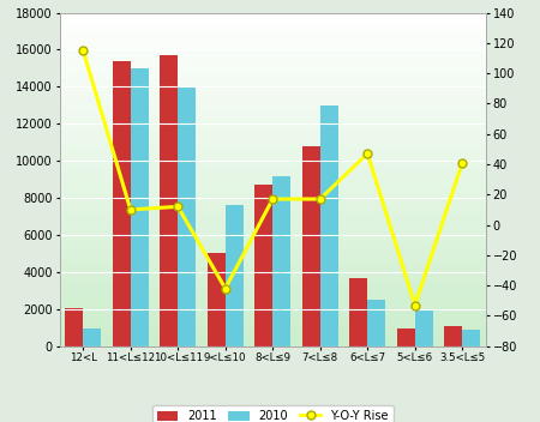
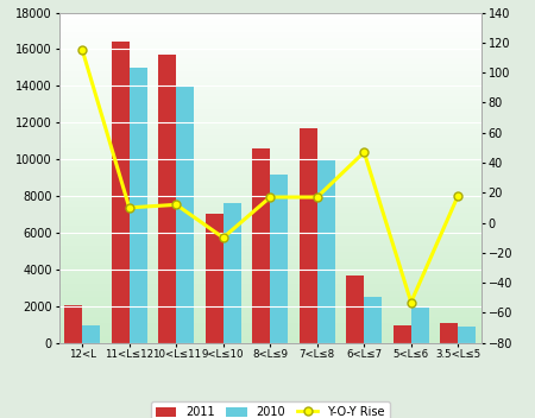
2011/11<L≤12: 15400 -> 16400
2011/9<L≤10: 5000 -> 7000
Y-O-Y Rise/9<L≤10: -42 -> -10
2011/8<L≤9: 8700 -> 10600
2011/7<L≤8: 10800 -> 11700
2010/7<L≤8: 13000 -> 10000
Y-O-Y Rise/3.5<L≤5: 41 -> 18
